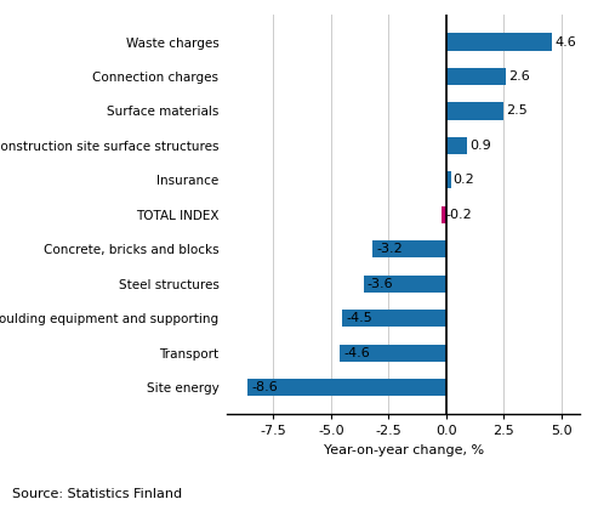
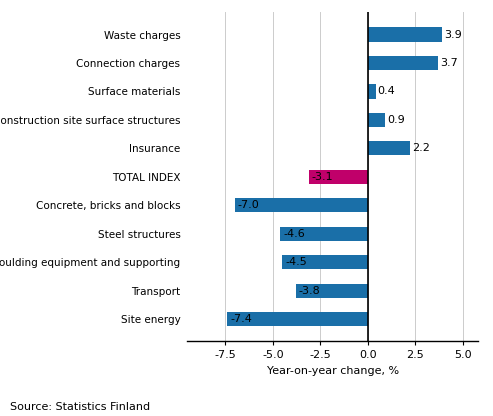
Waste charges: 4.6 -> 3.9
Connection charges: 2.6 -> 3.7
Surface materials: 2.5 -> 0.4
Insurance: 0.2 -> 2.2
TOTAL INDEX: -0.2 -> -3.1
Concrete, bricks and blocks: -3.2 -> -7.0
Steel structures: -3.6 -> -4.6
Transport: -4.6 -> -3.8
Site energy: -8.6 -> -7.4
